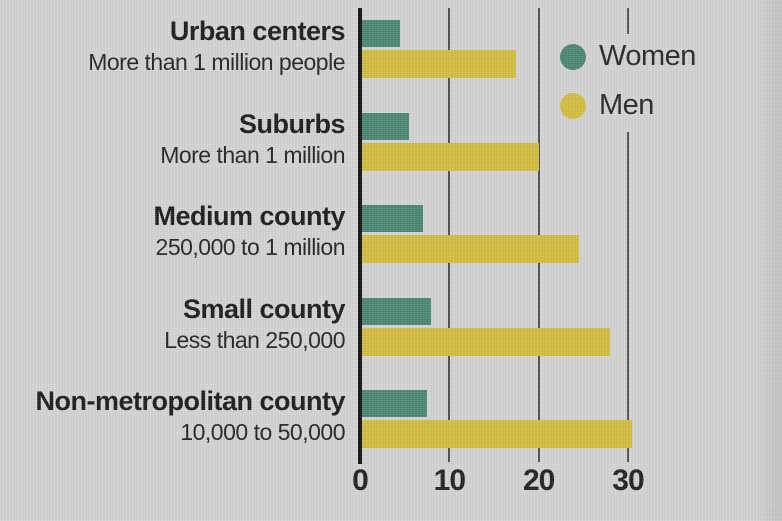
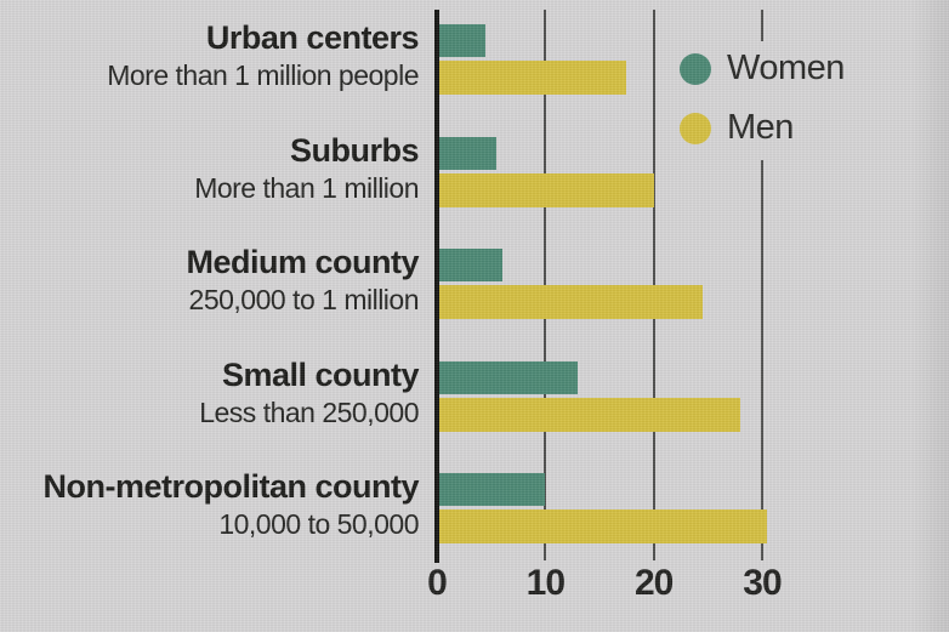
Women/Medium county: 7 -> 6
Women/Small county: 8 -> 13
Women/Non-metropolitan county: 8 -> 10
